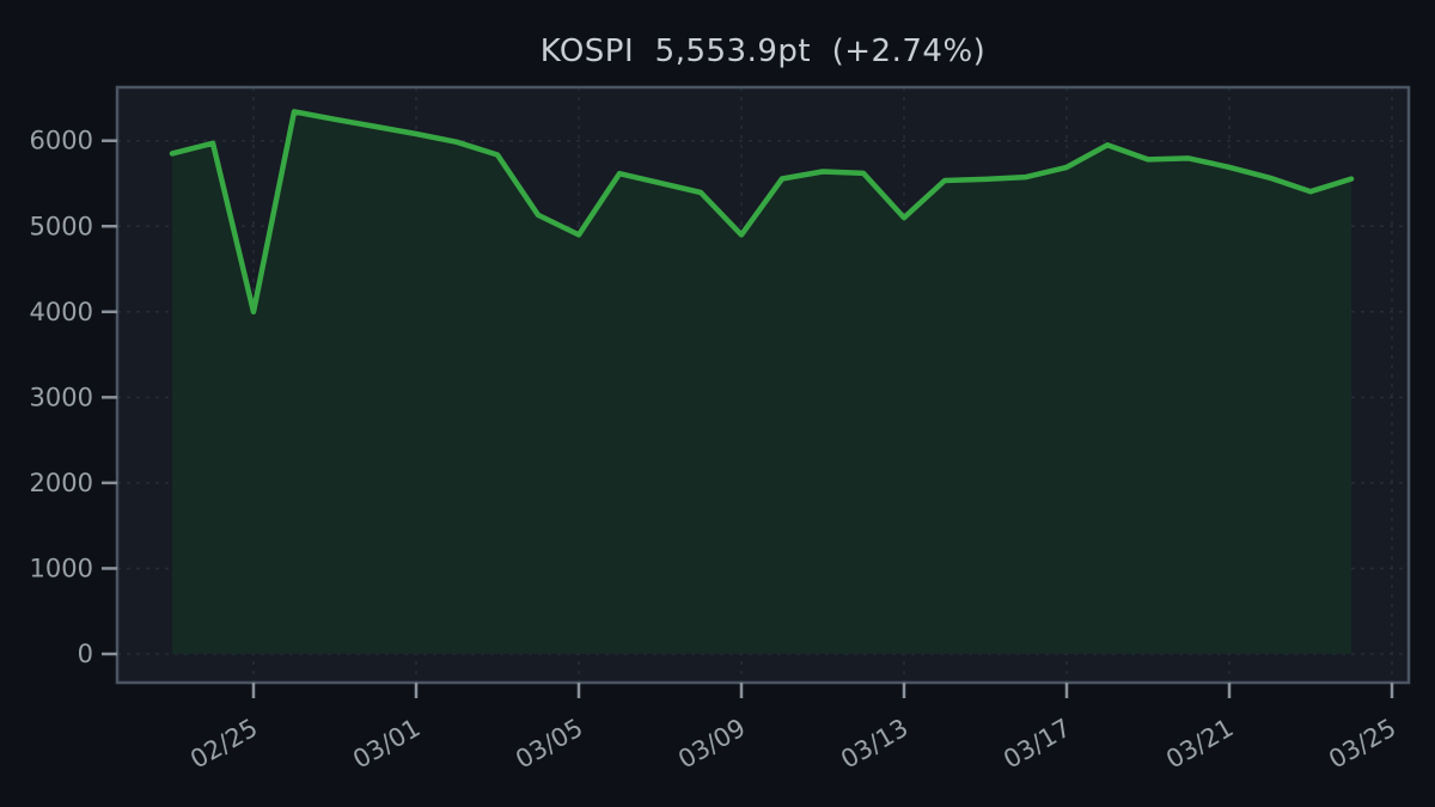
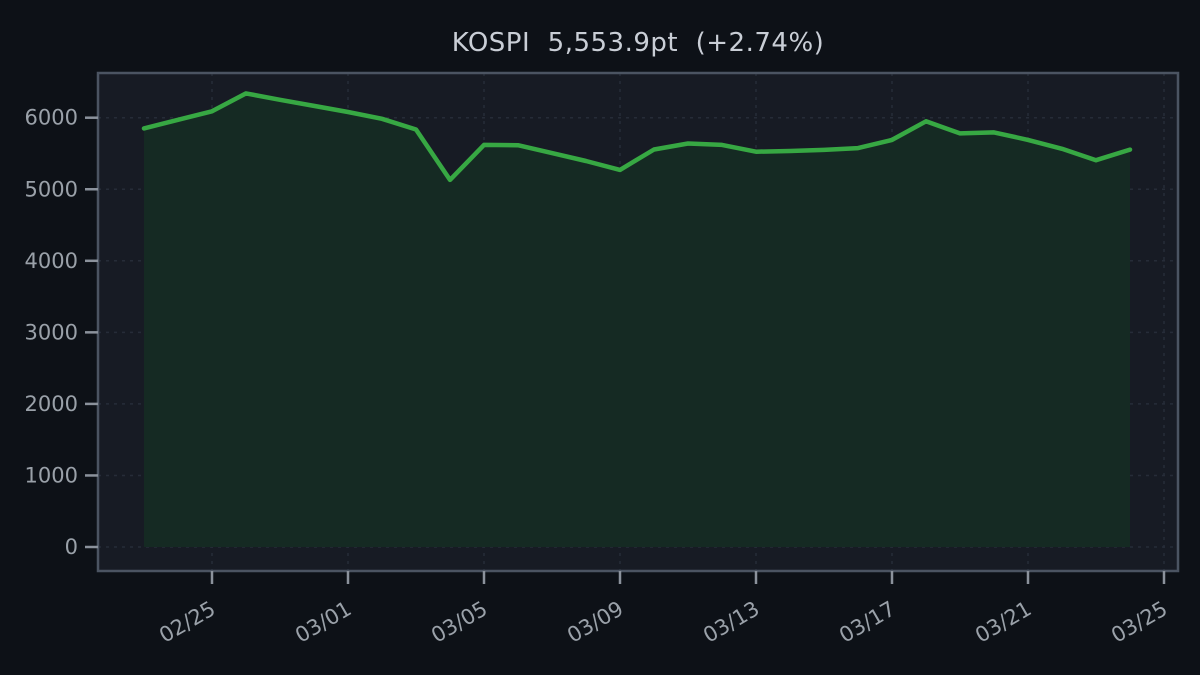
02/25: 4000 -> 6100
03/05: 4900 -> 5600
03/09: 4900 -> 5300
03/13: 5100 -> 5500
